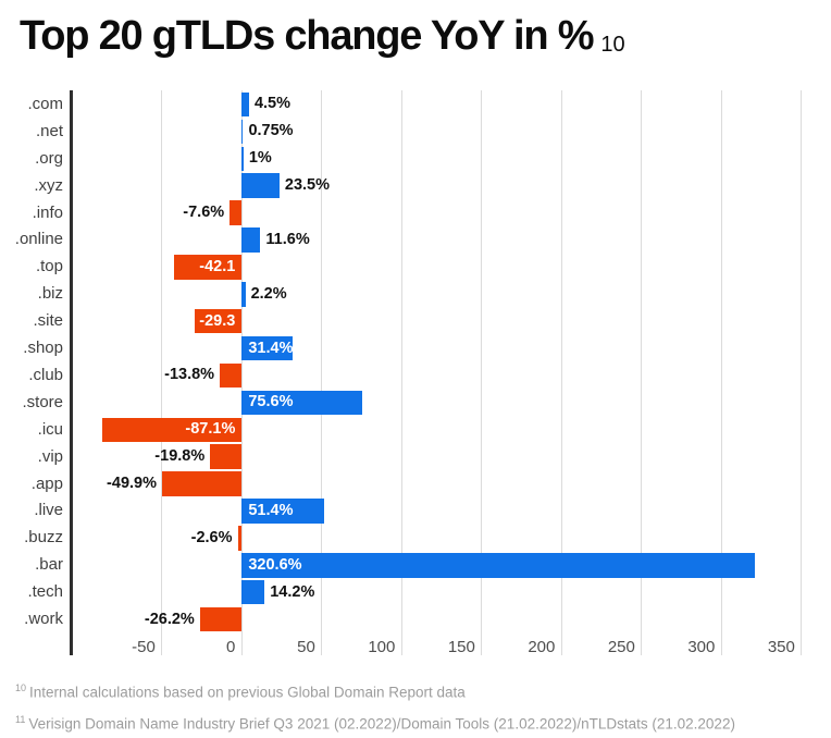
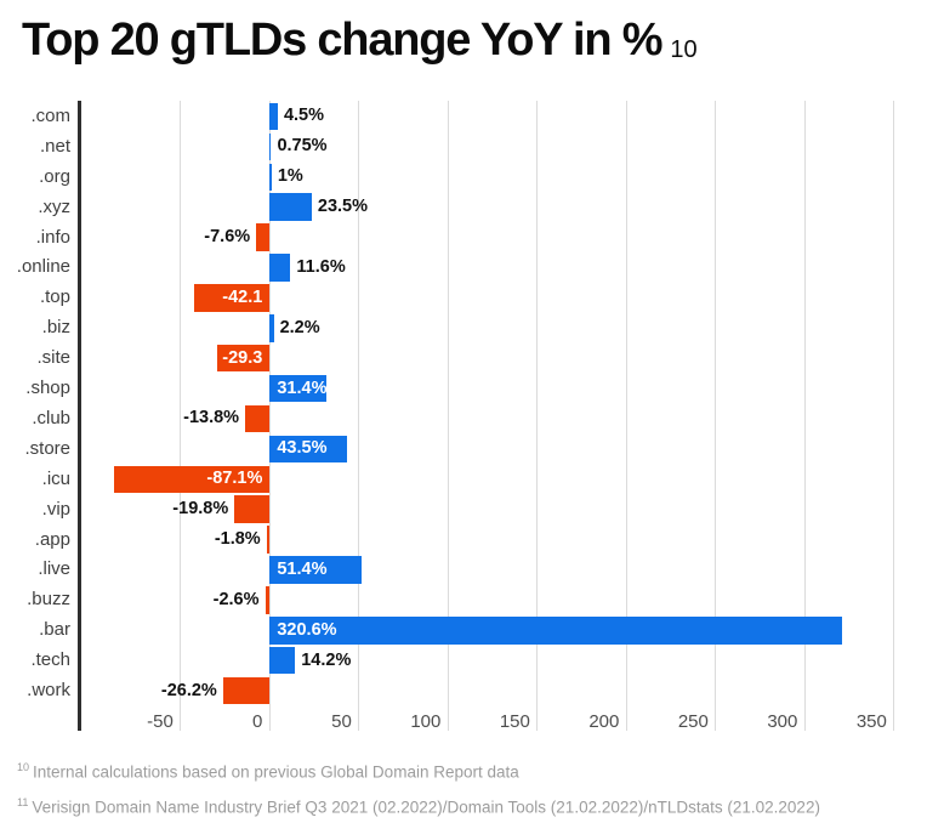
.store: 75.6% -> 43.5%
.app: -49.9% -> -1.8%
